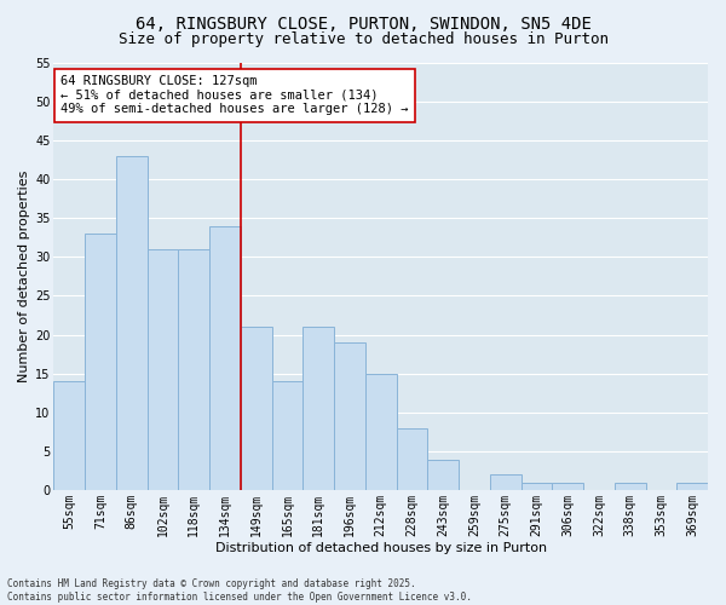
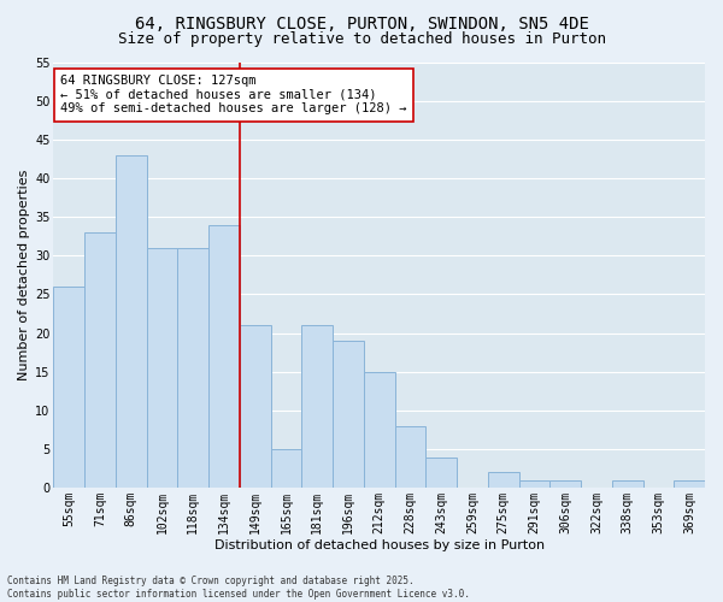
55sqm: 14 -> 26
165sqm: 14 -> 5
